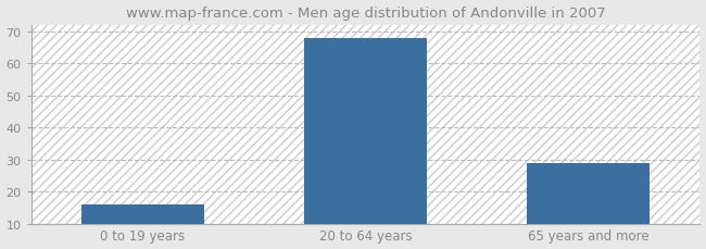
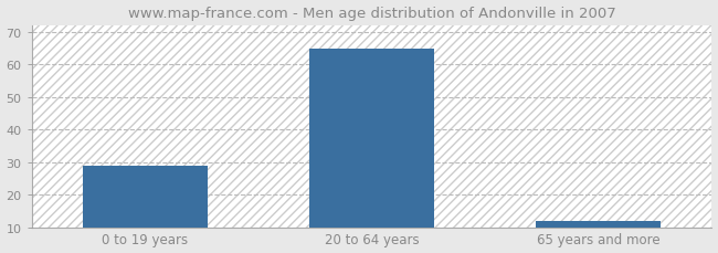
0 to 19 years: 16 -> 29
20 to 64 years: 68 -> 65
65 years and more: 29 -> 12
